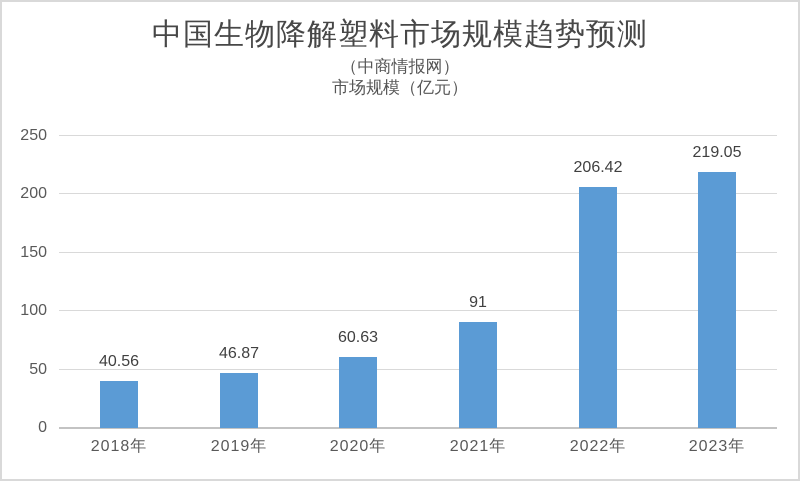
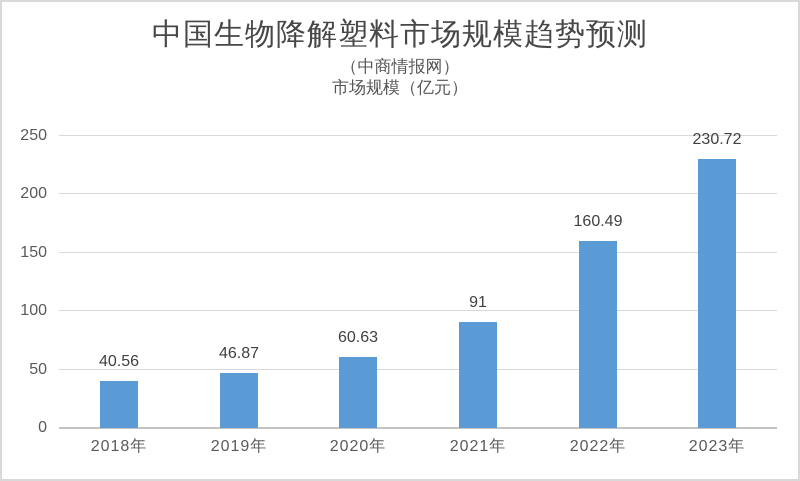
2022年: 206.42 -> 160.49
2023年: 219.05 -> 230.72
